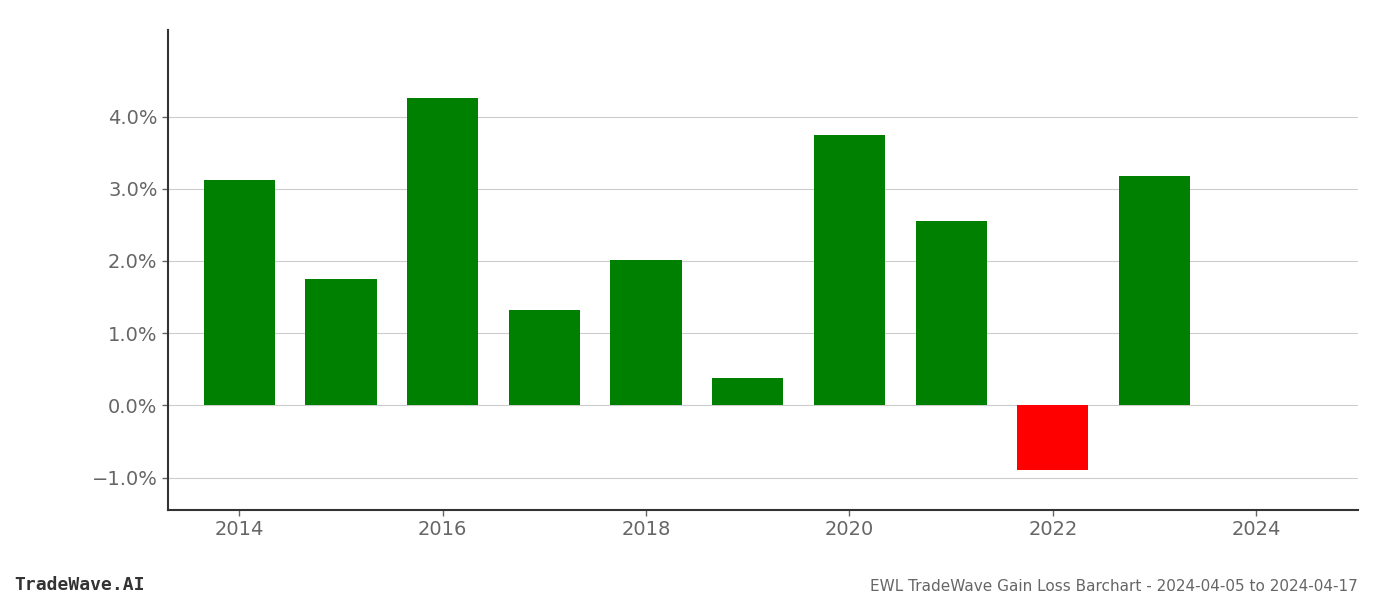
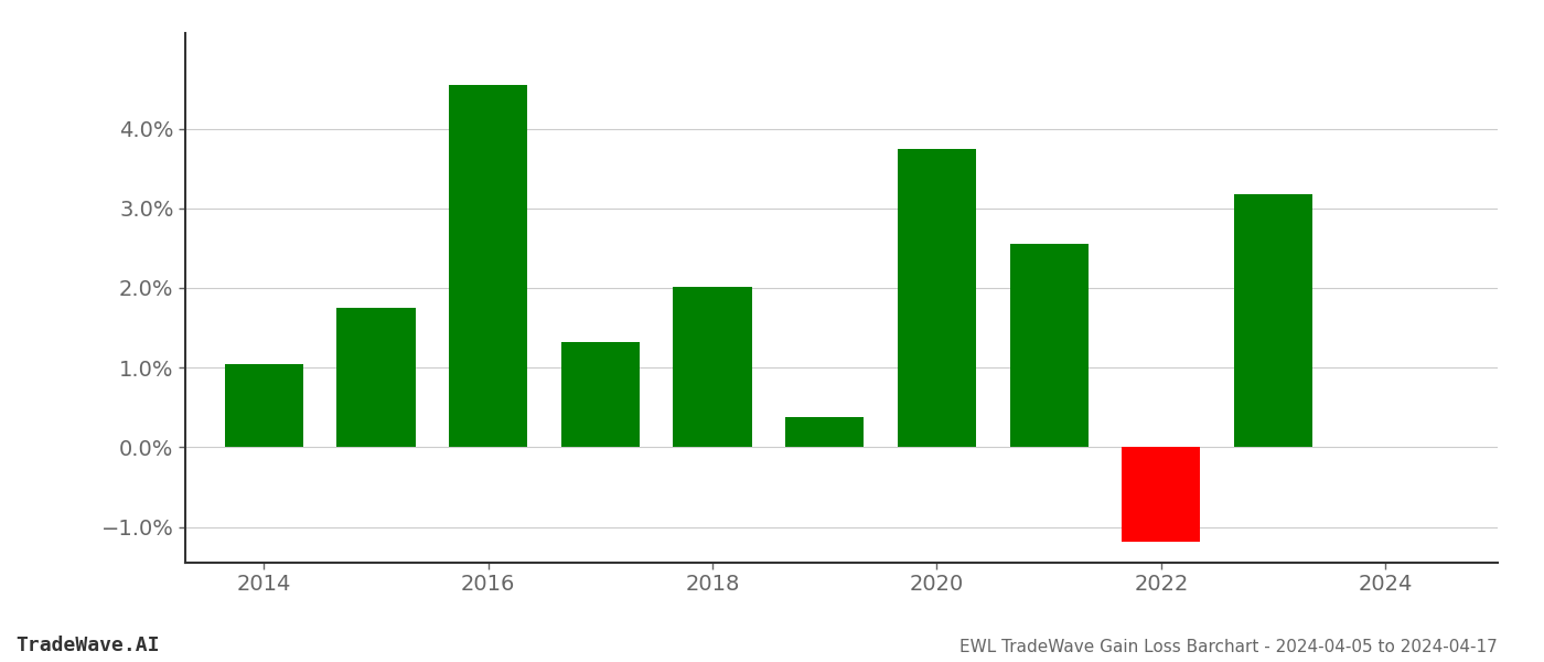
2014: 3.12% -> 1.05%
2016: 4.26% -> 4.55%
2022: -0.90% -> -1.18%
